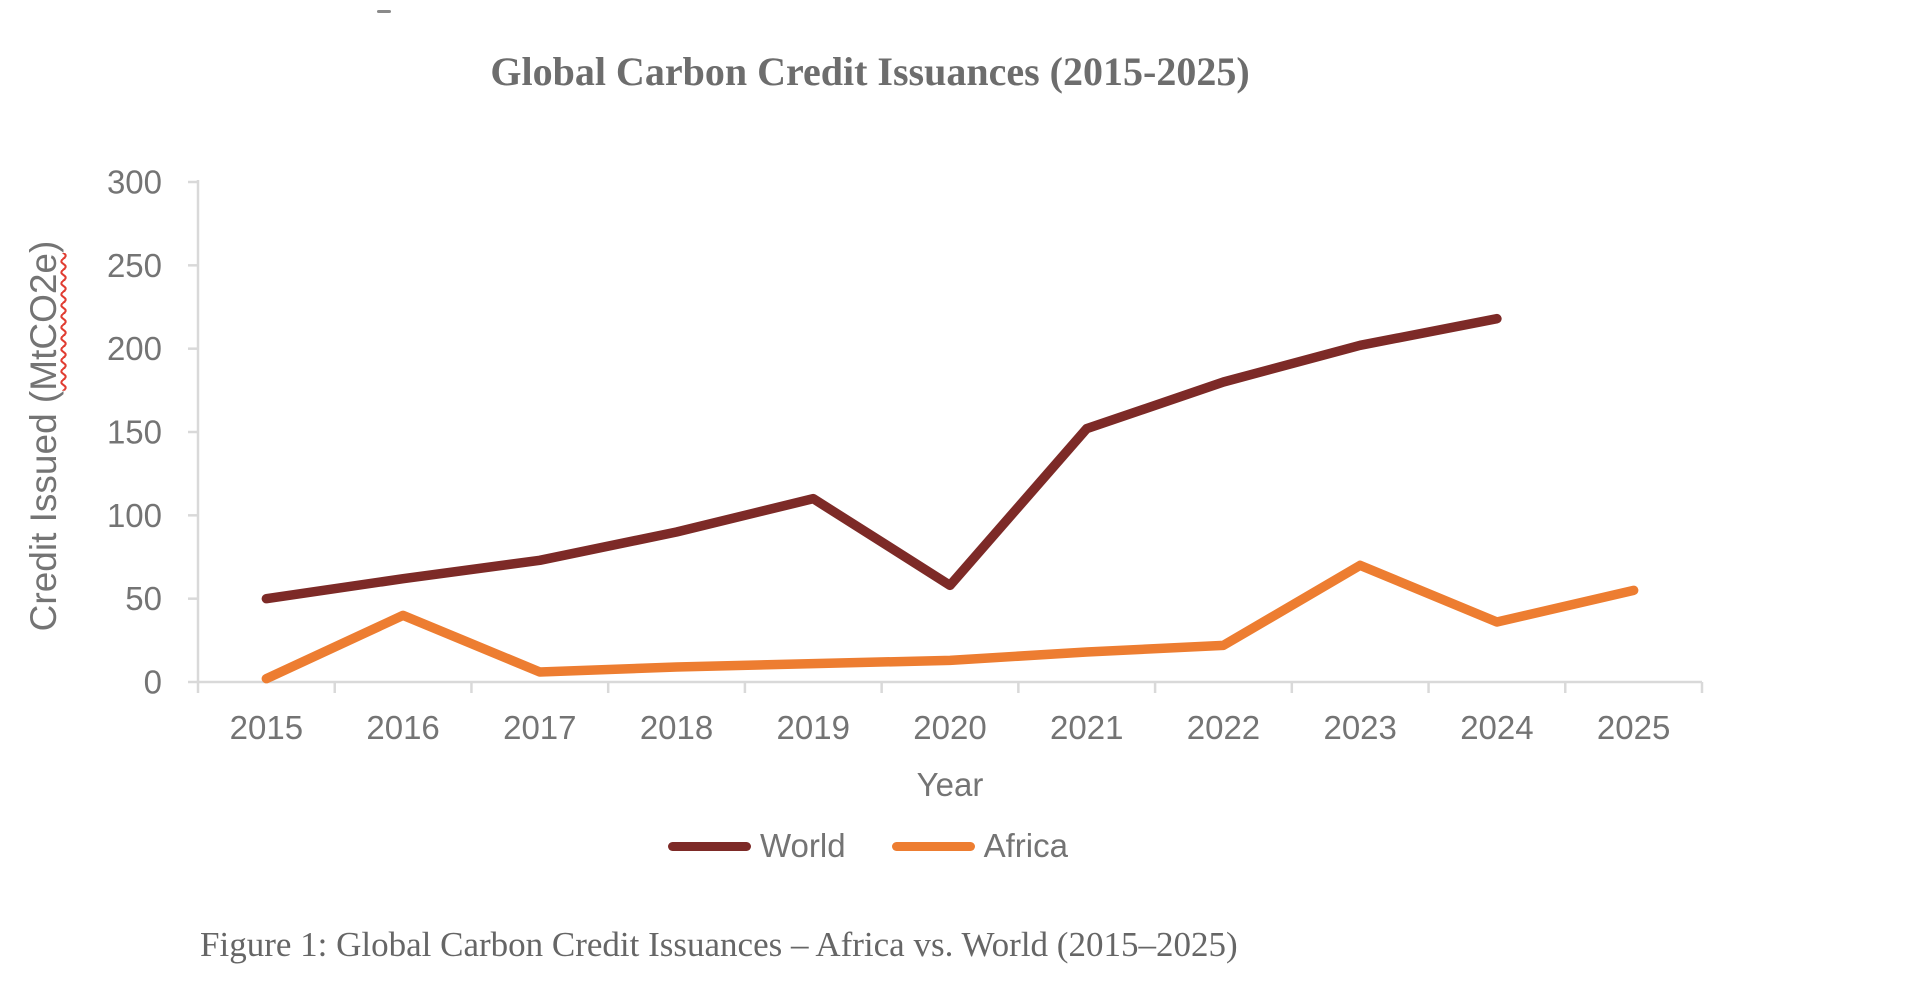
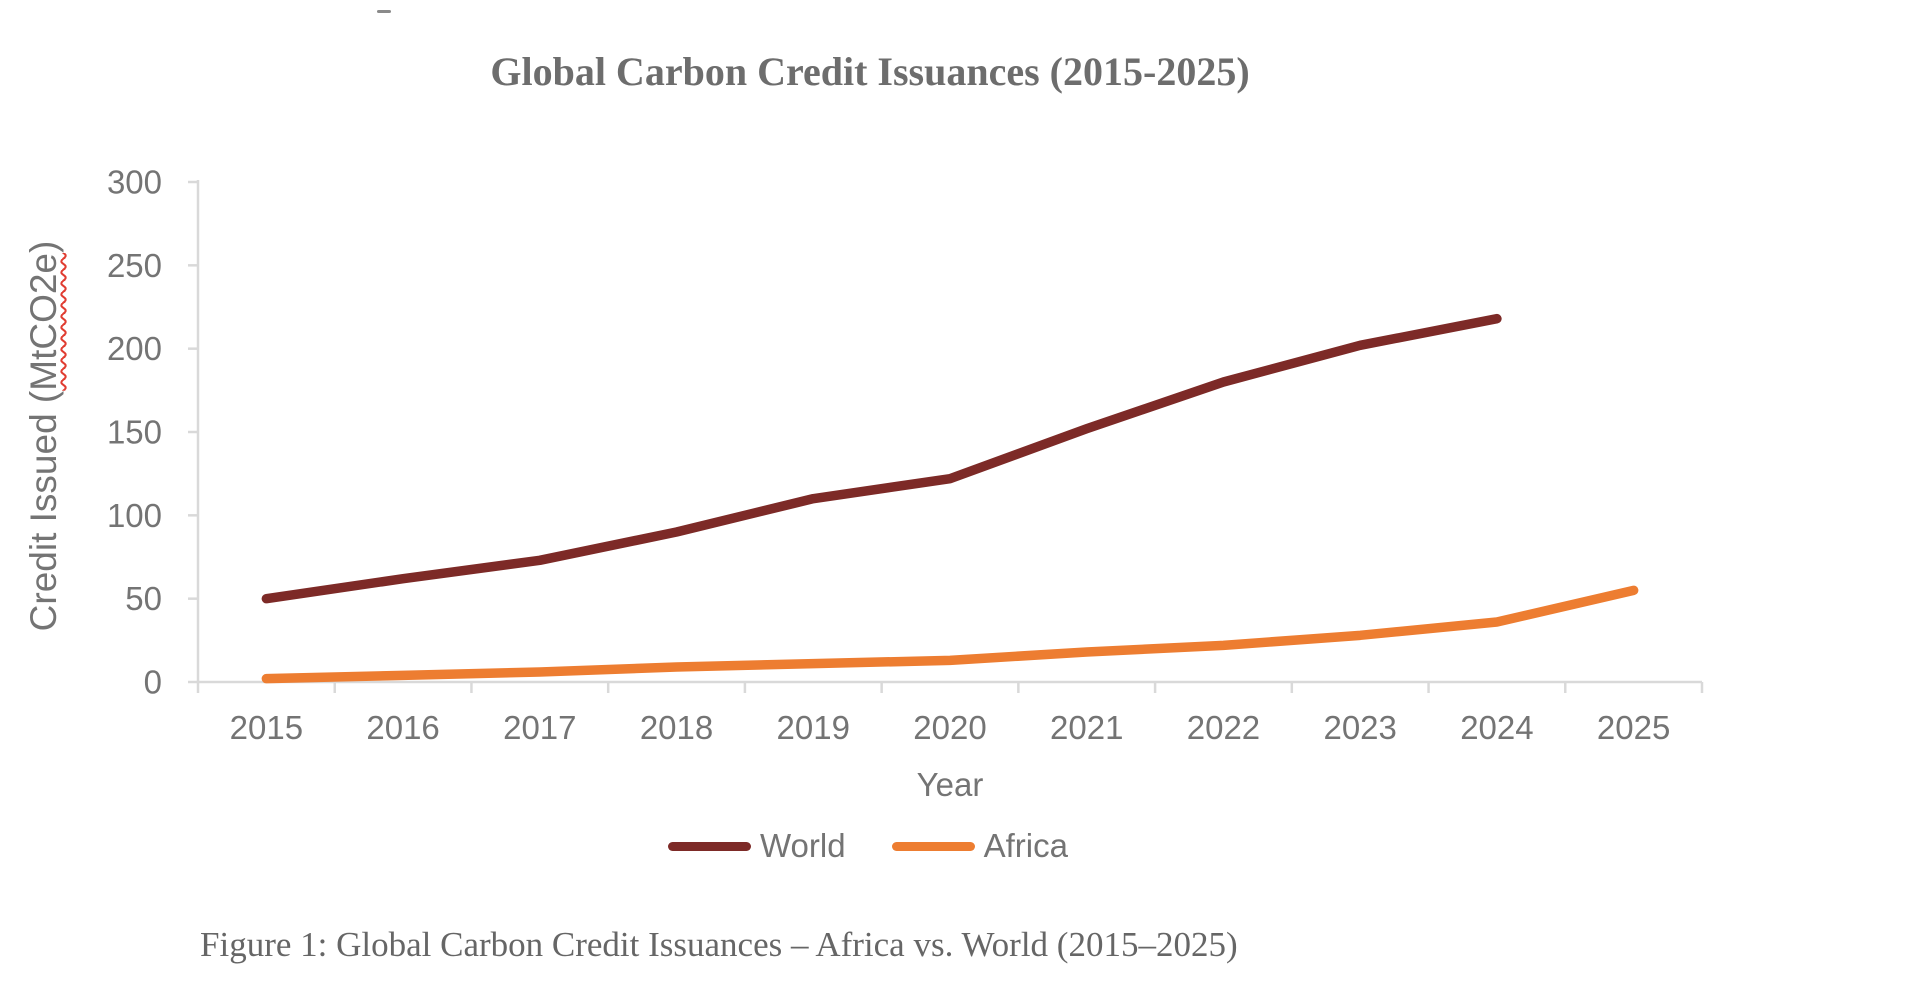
Africa/2016: 40 -> 4
World/2020: 58 -> 122
Africa/2023: 70 -> 28
